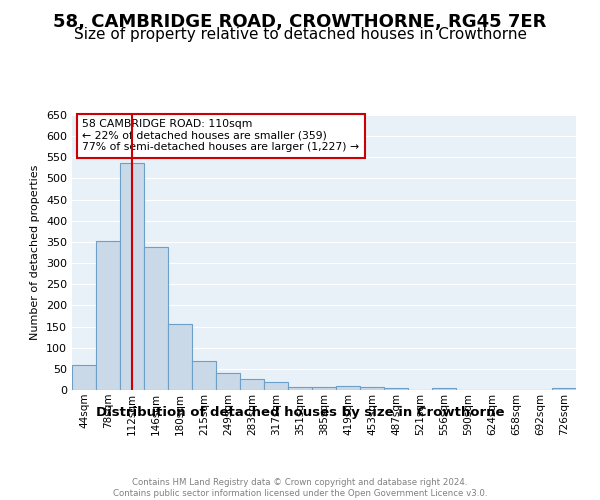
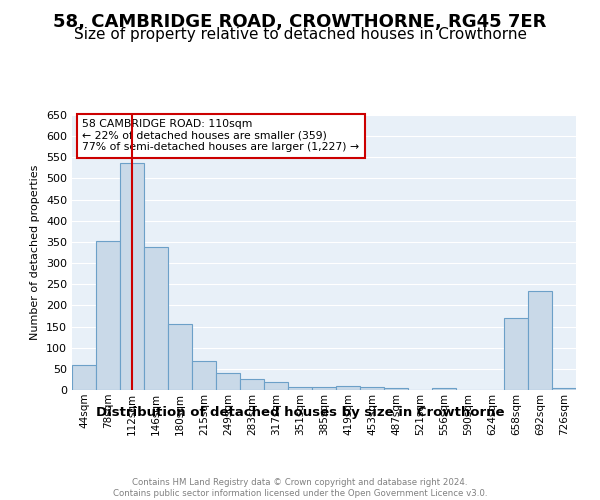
658sqm: 1 -> 170
692sqm: 1 -> 235
